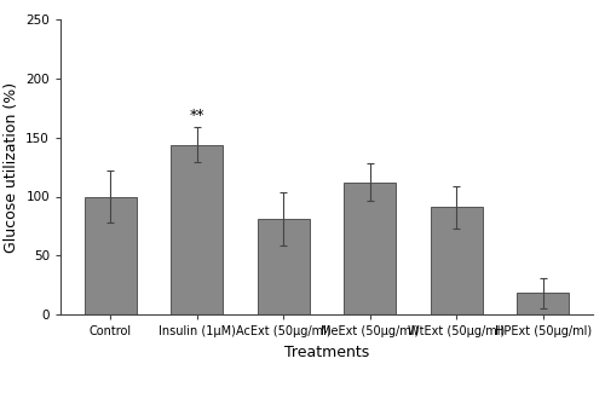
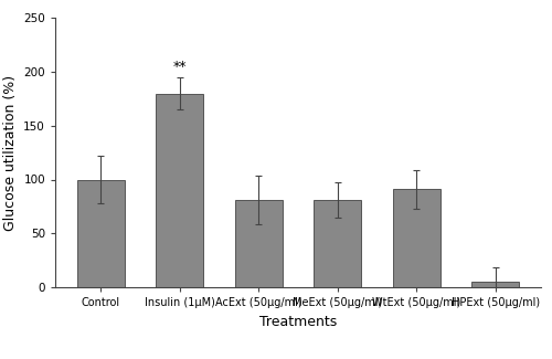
Insulin (1μM): 144 -> 180
MeExt (50μg/ml): 112 -> 81
HPExt (50μg/ml): 18 -> 5
